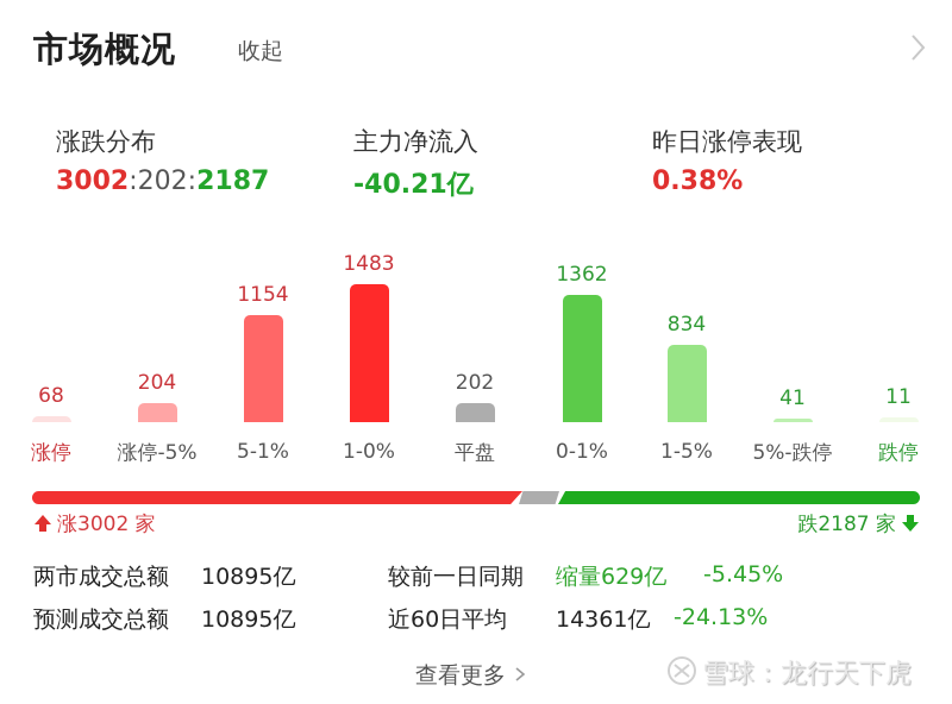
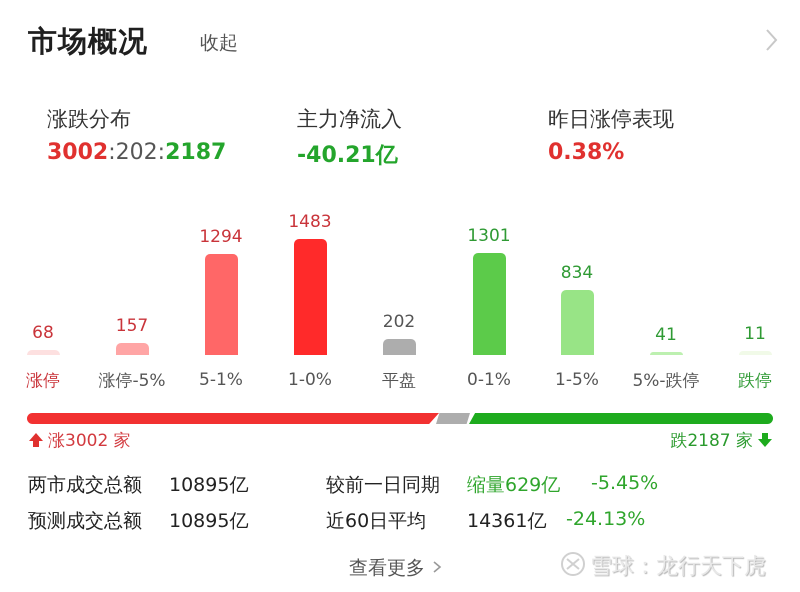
涨停-5%: 204 -> 157
5-1%: 1154 -> 1294
0-1%: 1362 -> 1301
